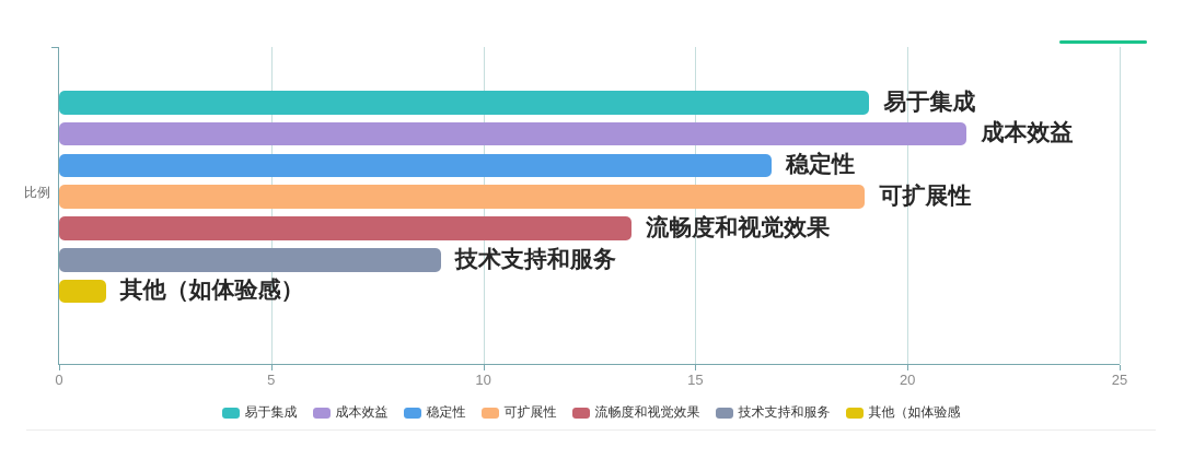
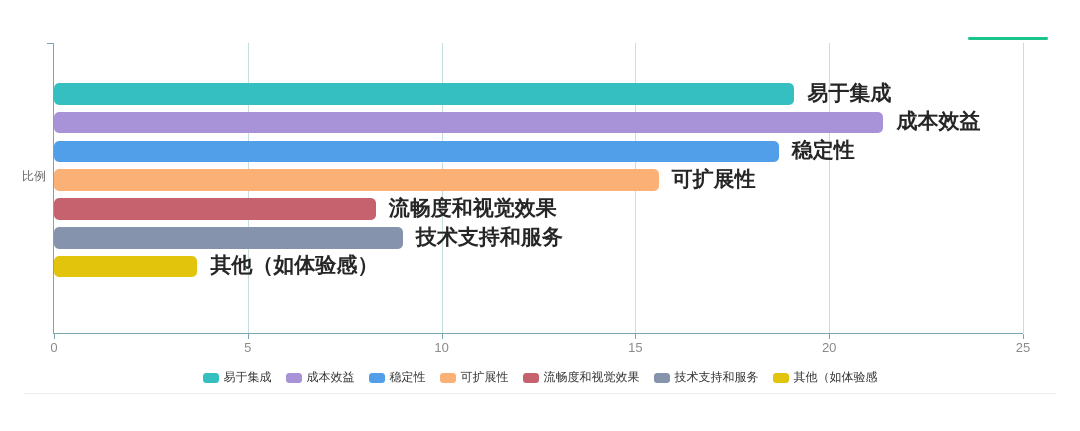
稳定性: 16.8 -> 18.7
可扩展性: 19.0 -> 15.6
流畅度和视觉效果: 13.5 -> 8.3
其他（如体验感）: 1.1 -> 3.7
